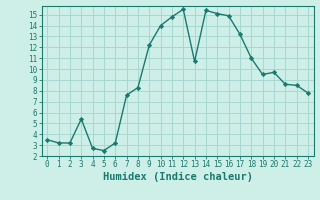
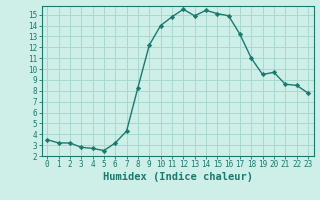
3: 5.4 -> 2.8
7: 7.6 -> 4.3
13: 10.7 -> 14.9
